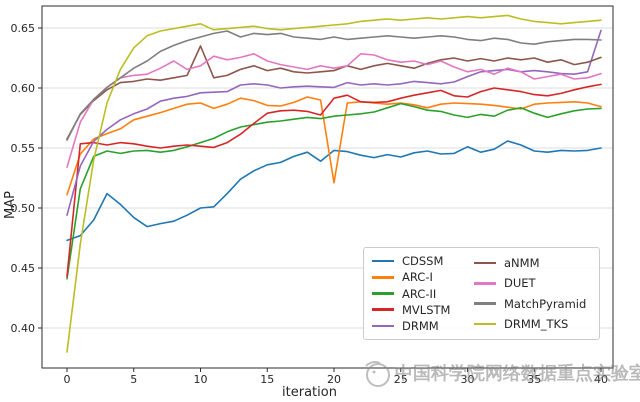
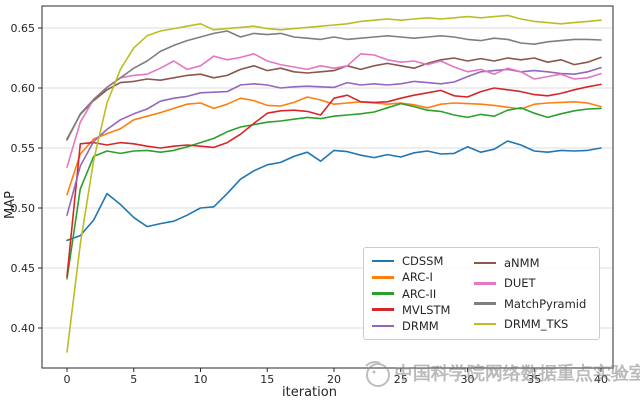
aNMM/10: 0.635 -> 0.612
ARC-I/20: 0.521 -> 0.587
DRMM/40: 0.648 -> 0.617
